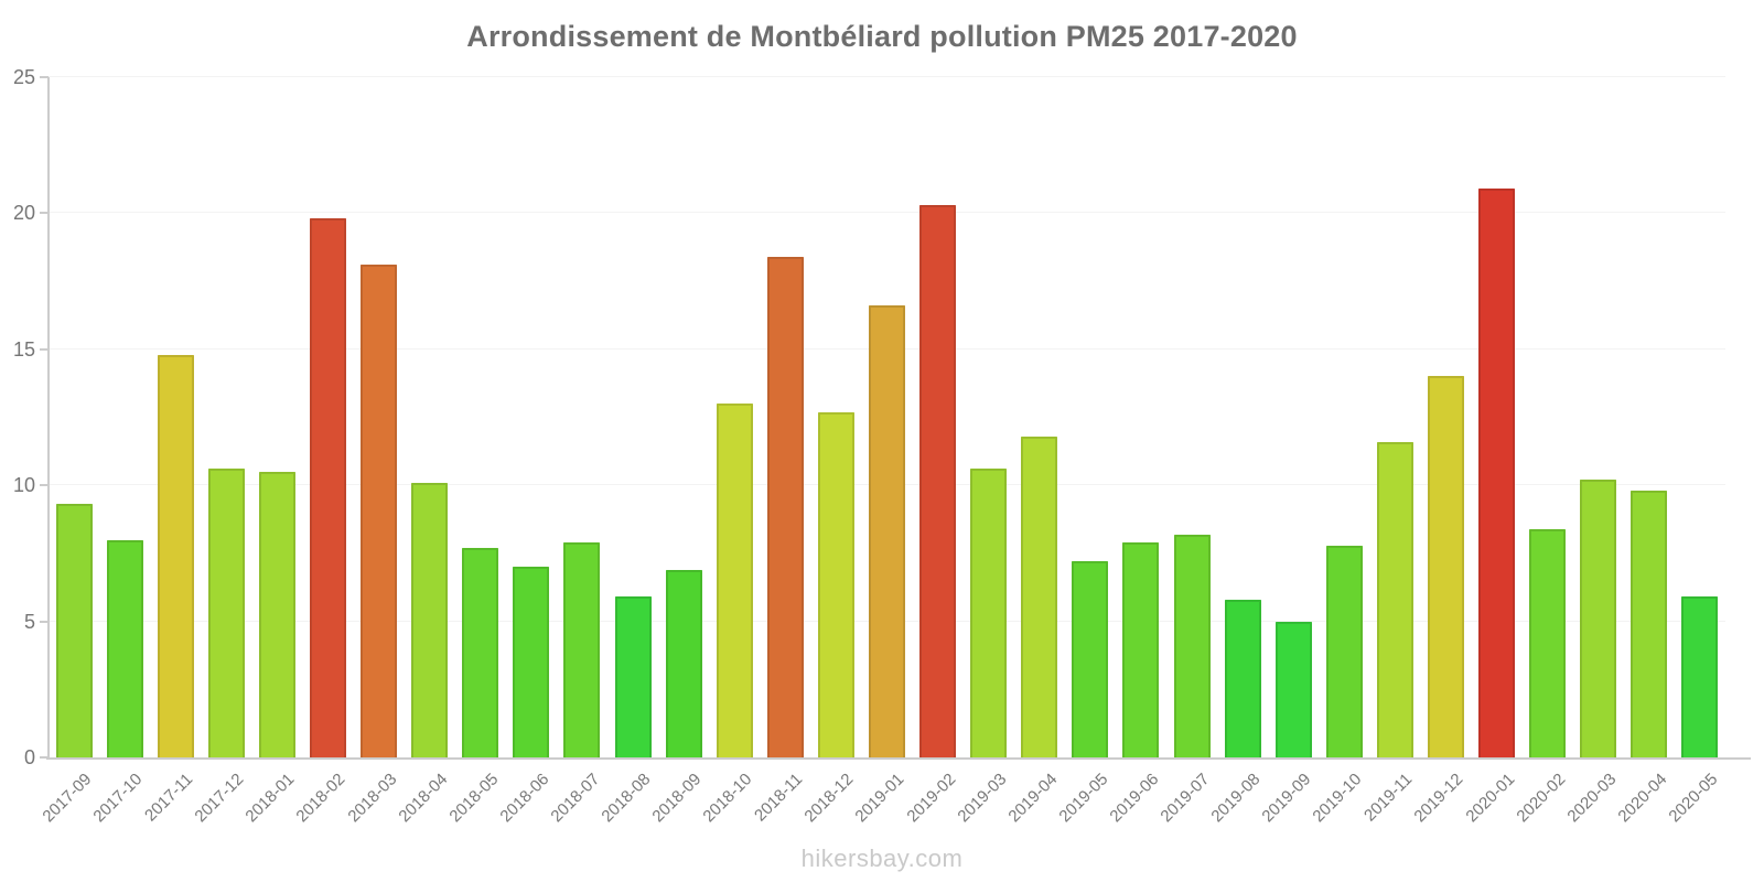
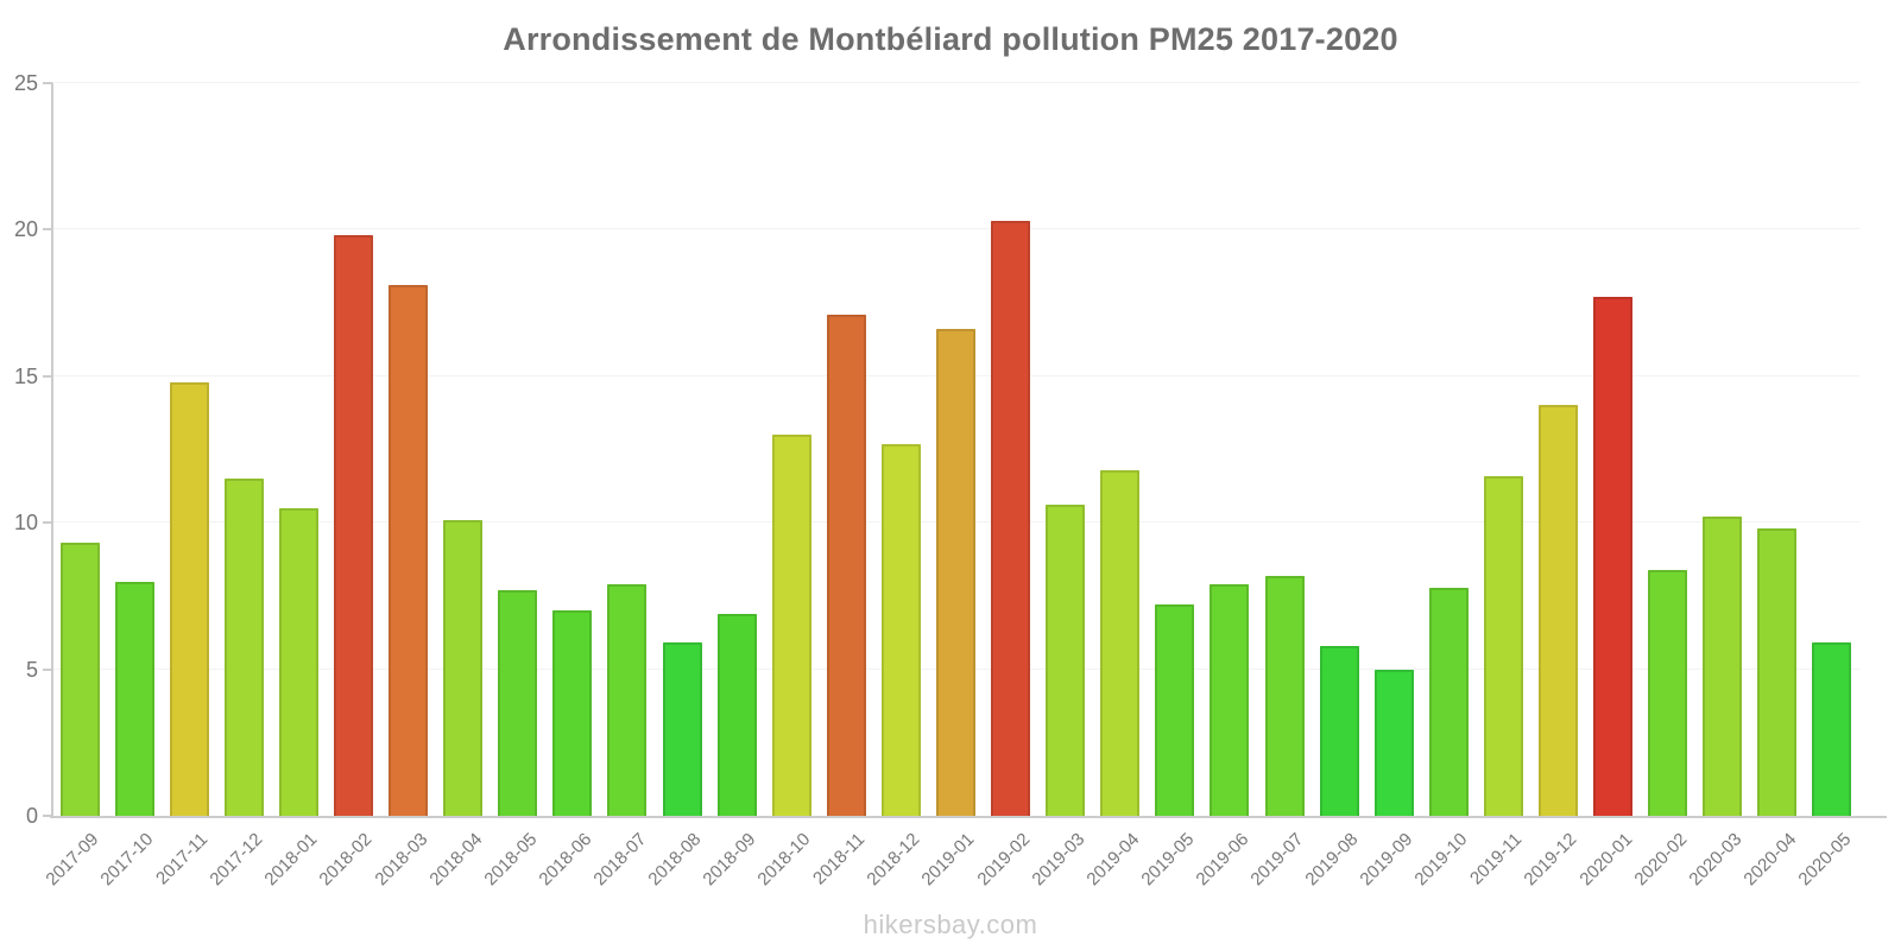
2017-12: 10.6 -> 11.5
2018-11: 18.4 -> 17.1
2020-01: 20.9 -> 17.7
